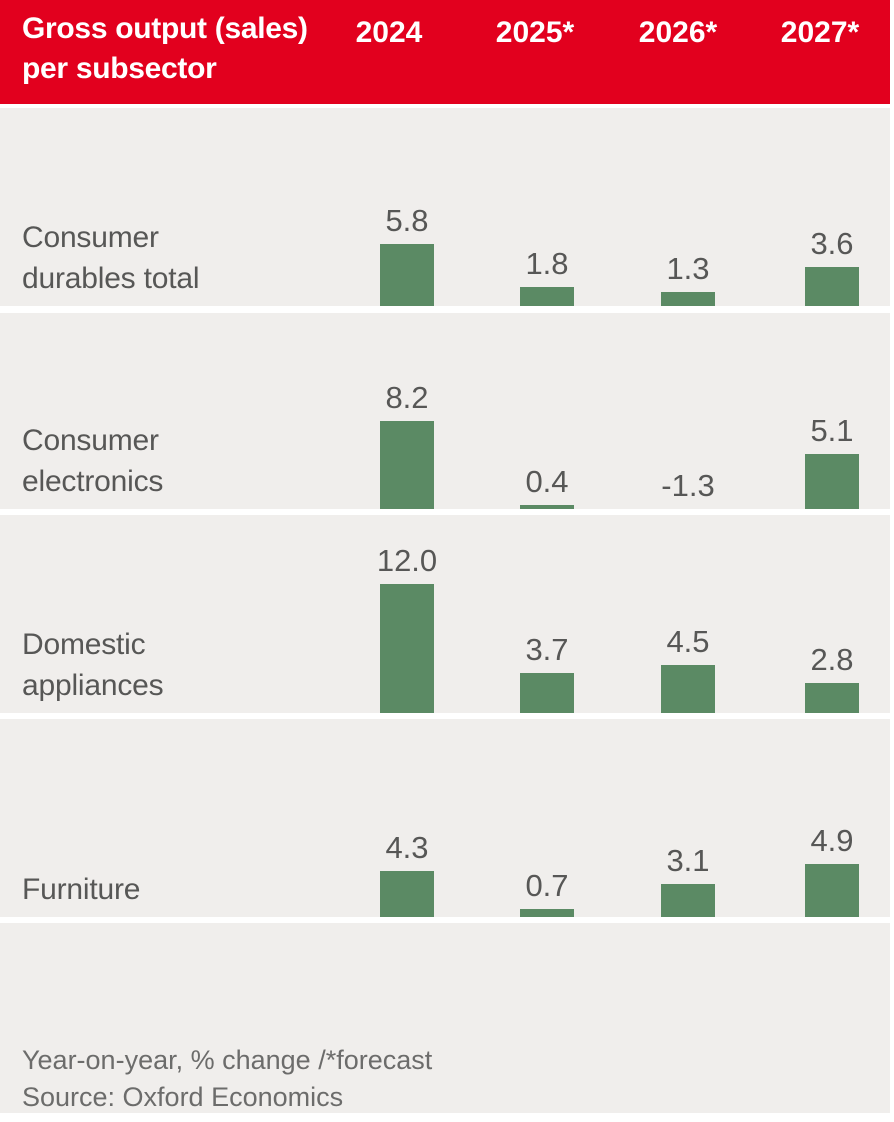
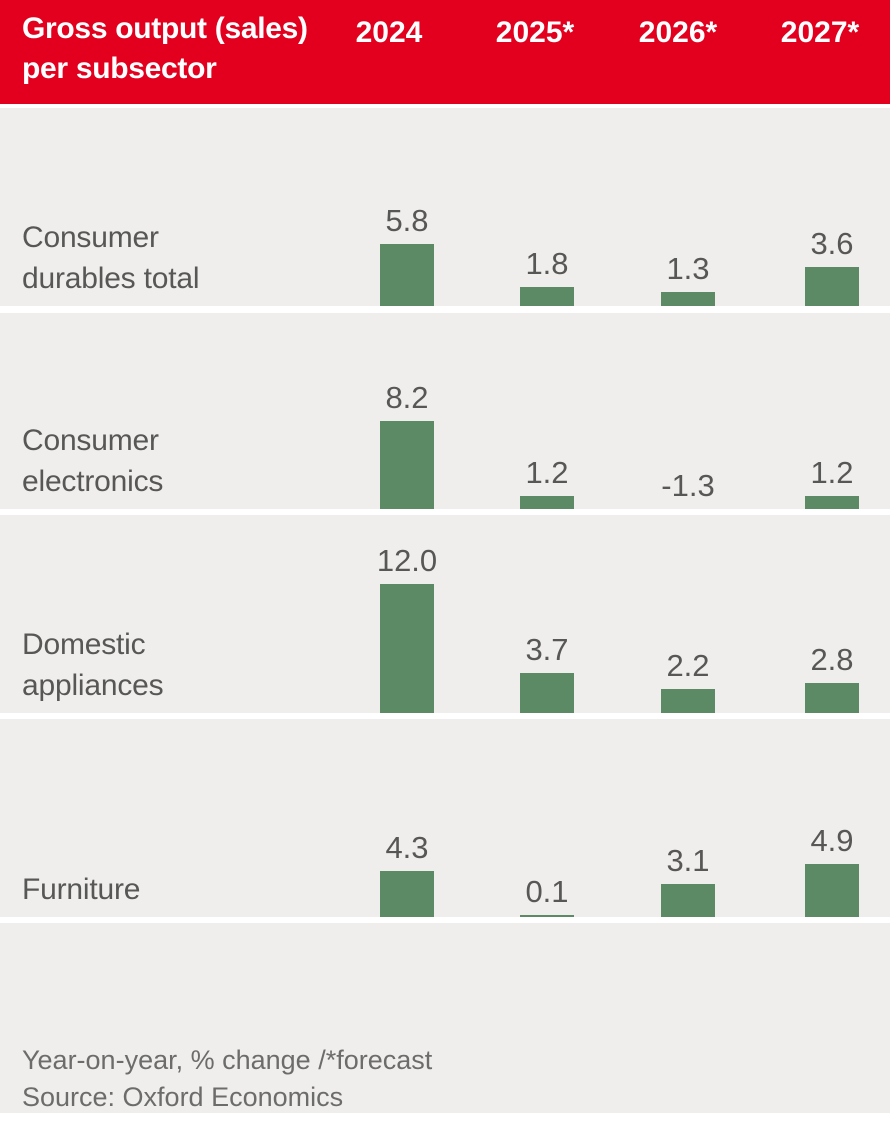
Consumer electronics/2025*: 0.4 -> 1.2
Furniture/2025*: 0.7 -> 0.1
Domestic appliances/2026*: 4.5 -> 2.2
Consumer electronics/2027*: 5.1 -> 1.2
